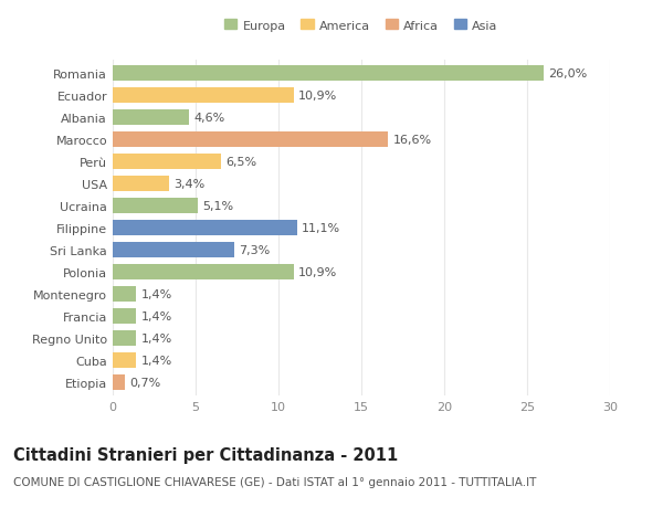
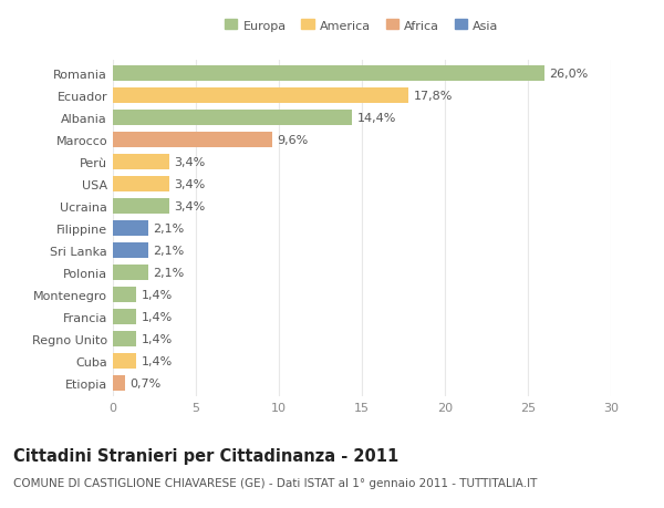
Ecuador: 10,9% -> 17,8%
Albania: 4,6% -> 14,4%
Marocco: 16,6% -> 9,6%
Perù: 6,5% -> 3,4%
Ucraina: 5,1% -> 3,4%
Filippine: 11,1% -> 2,1%
Sri Lanka: 7,3% -> 2,1%
Polonia: 10,9% -> 2,1%
